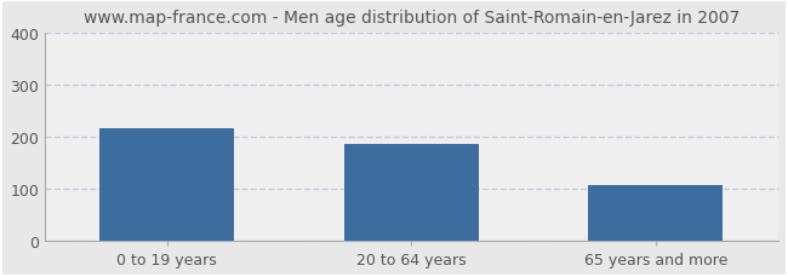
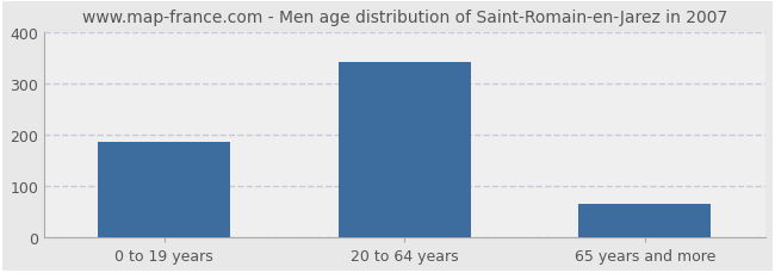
0 to 19 years: 215 -> 185
20 to 64 years: 185 -> 341
65 years and more: 105 -> 65
